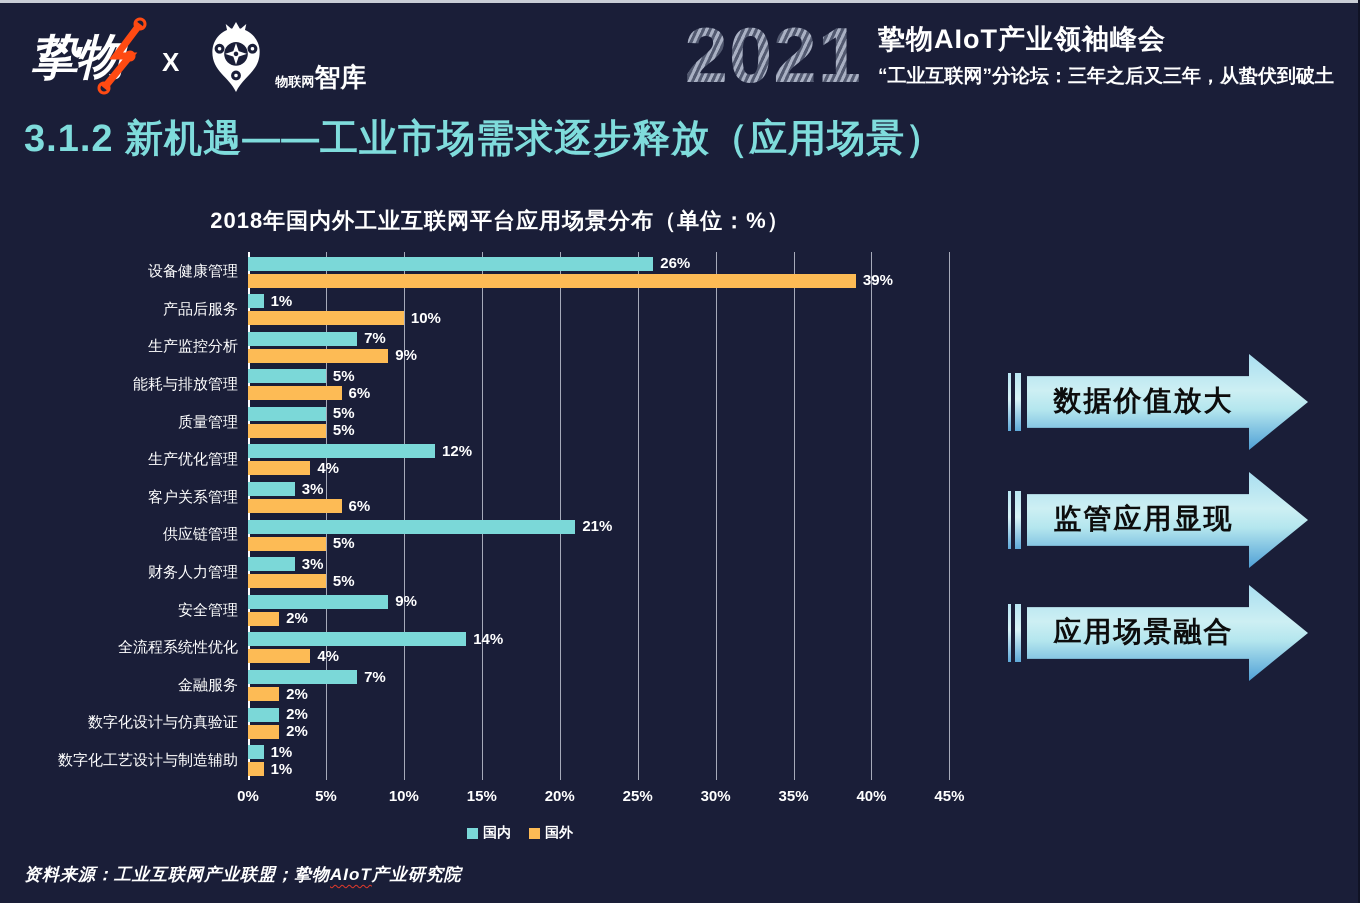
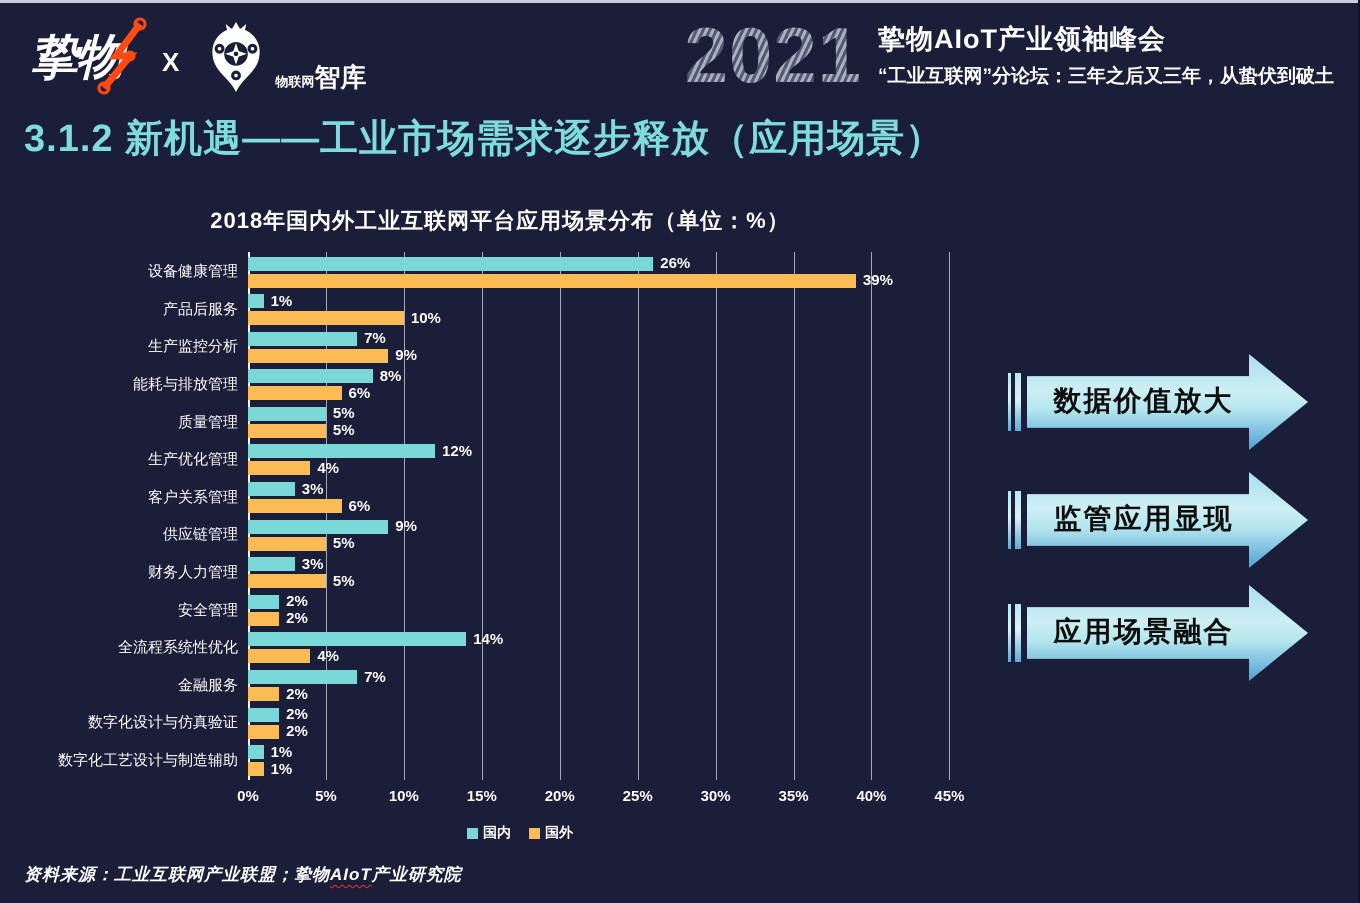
国内/能耗与排放管理: 5% -> 8%
国内/供应链管理: 21% -> 9%
国内/安全管理: 9% -> 2%
